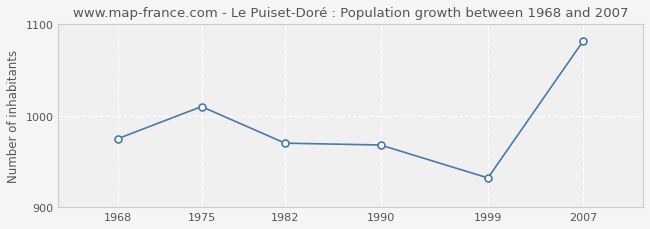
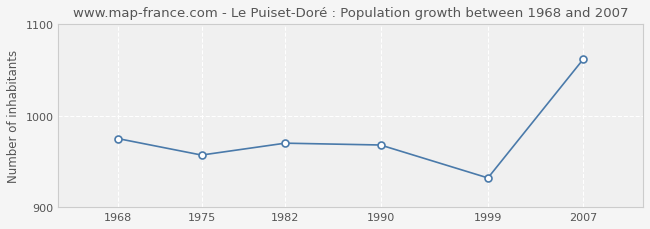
1975: 1010 -> 957
2007: 1082 -> 1062
